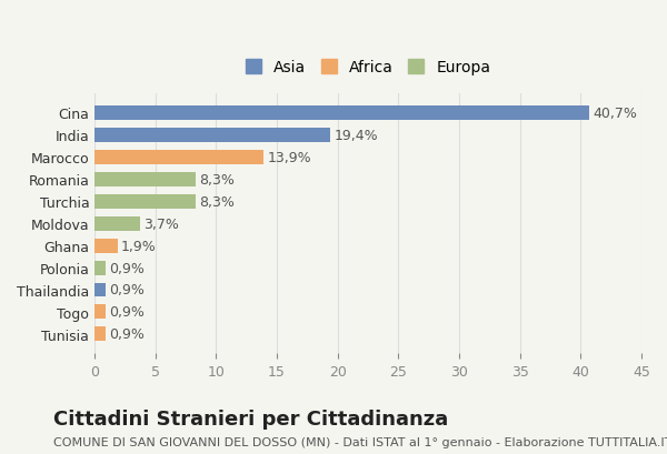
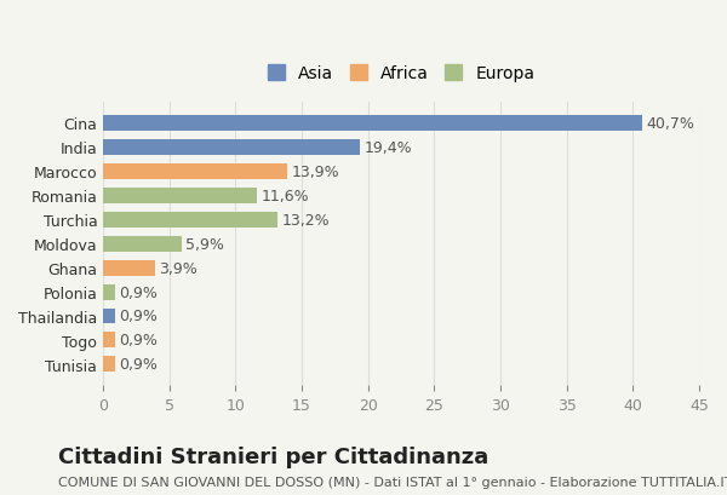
Romania: 8,3% -> 11,6%
Turchia: 8,3% -> 13,2%
Moldova: 3,7% -> 5,9%
Ghana: 1,9% -> 3,9%
